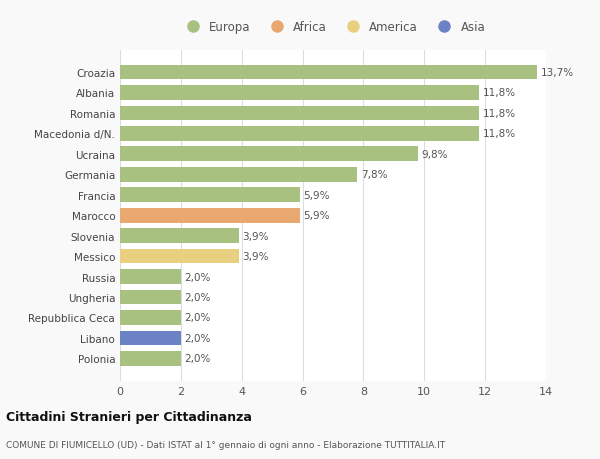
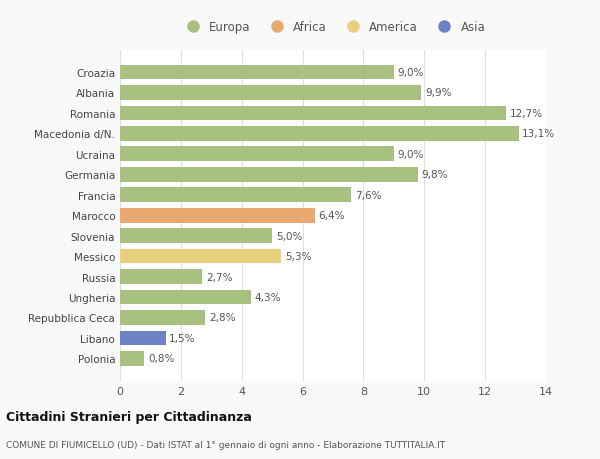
Croazia: 13,7% -> 9,0%
Albania: 11,8% -> 9,9%
Romania: 11,8% -> 12,7%
Macedonia d/N.: 11,8% -> 13,1%
Ucraina: 9,8% -> 9,0%
Germania: 7,8% -> 9,8%
Francia: 5,9% -> 7,6%
Marocco: 5,9% -> 6,4%
Slovenia: 3,9% -> 5,0%
Messico: 3,9% -> 5,3%
Russia: 2,0% -> 2,7%
Ungheria: 2,0% -> 4,3%
Repubblica Ceca: 2,0% -> 2,8%
Libano: 2,0% -> 1,5%
Polonia: 2,0% -> 0,8%
